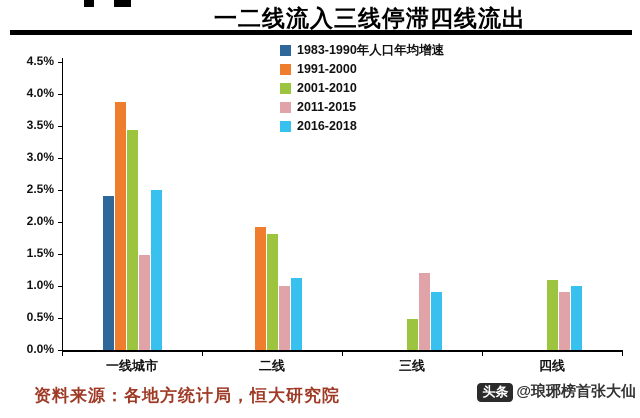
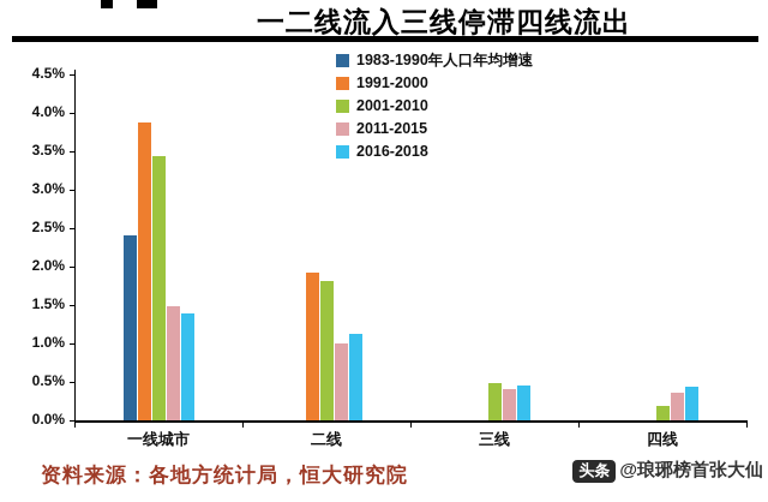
2016-2018/一线城市: 2.5% -> 1.4%
2011-2015/三线: 1.2% -> 0.4%
2016-2018/三线: 0.9% -> 0.5%
2001-2010/四线: 1.1% -> 0.2%
2011-2015/四线: 0.9% -> 0.4%
2016-2018/四线: 1.0% -> 0.4%
